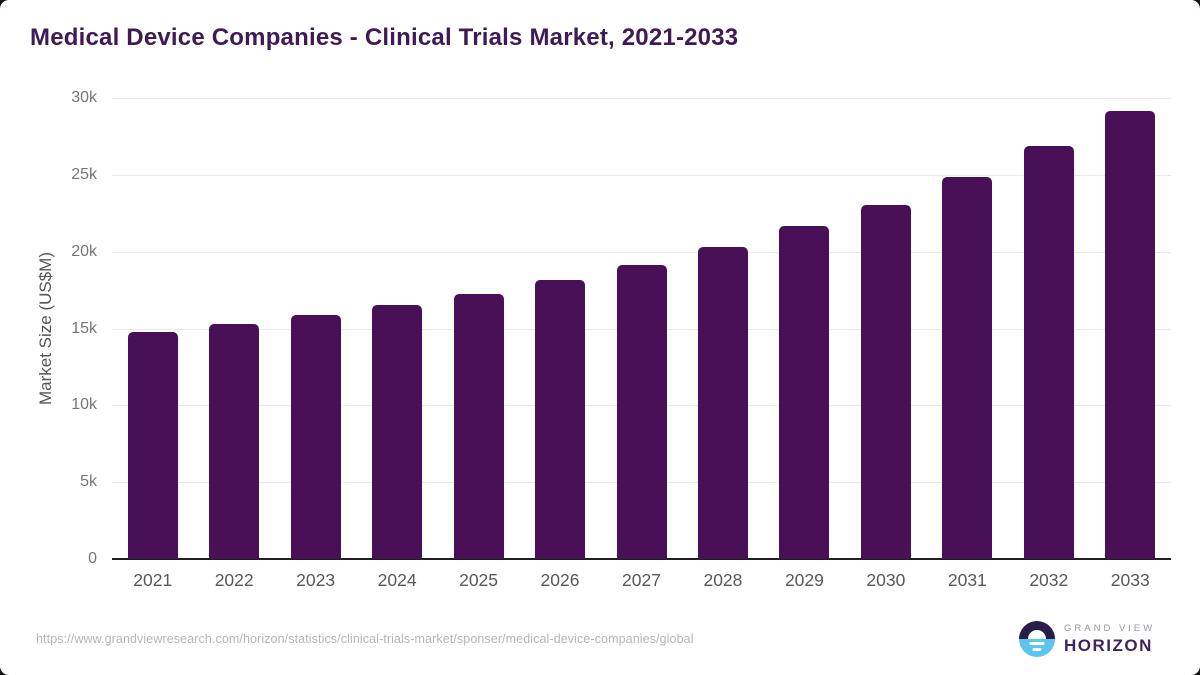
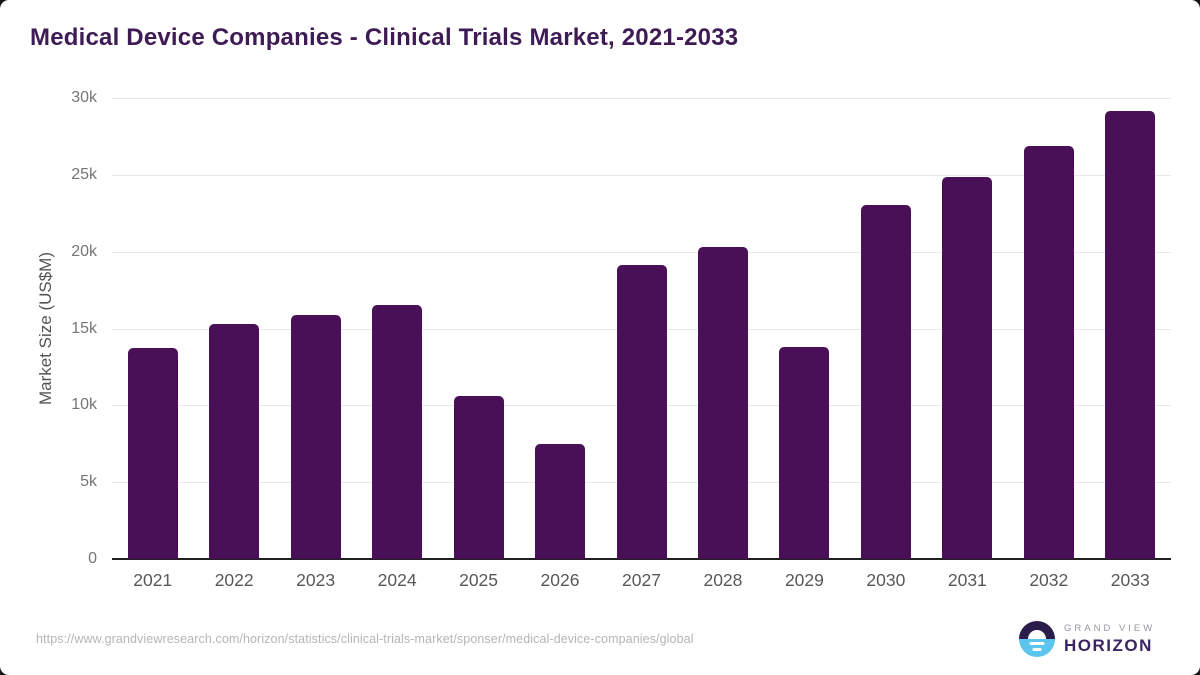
2021: 14.8k -> 13.7k
2025: 17.2k -> 10.6k
2026: 18.2k -> 7.5k
2029: 21.6k -> 13.8k
